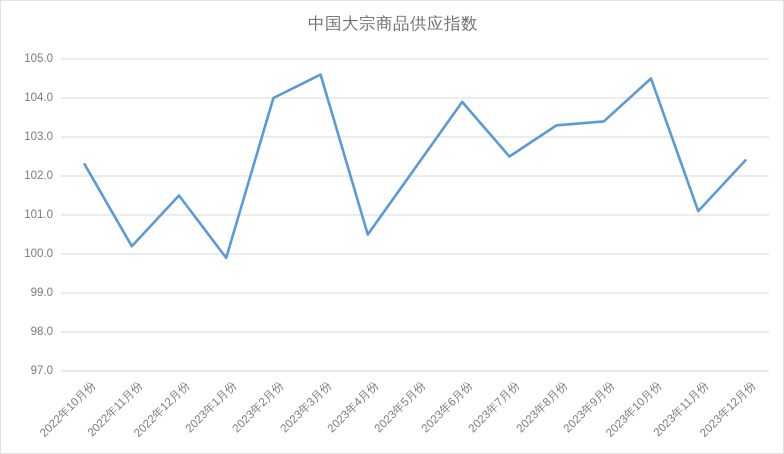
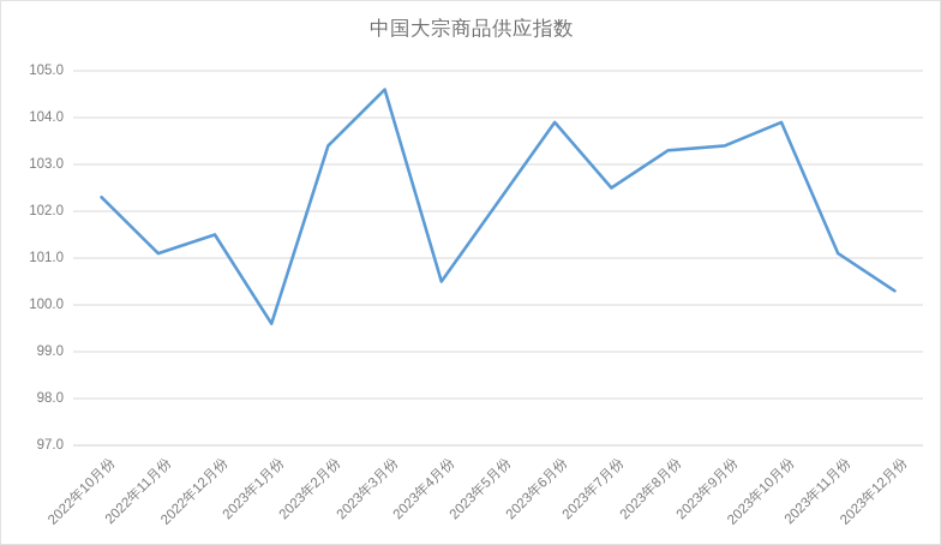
2022年11月份: 100.2 -> 101.1
2023年1月份: 99.9 -> 99.6
2023年2月份: 104.0 -> 103.4
2023年10月份: 104.5 -> 103.9
2023年12月份: 102.4 -> 100.3
